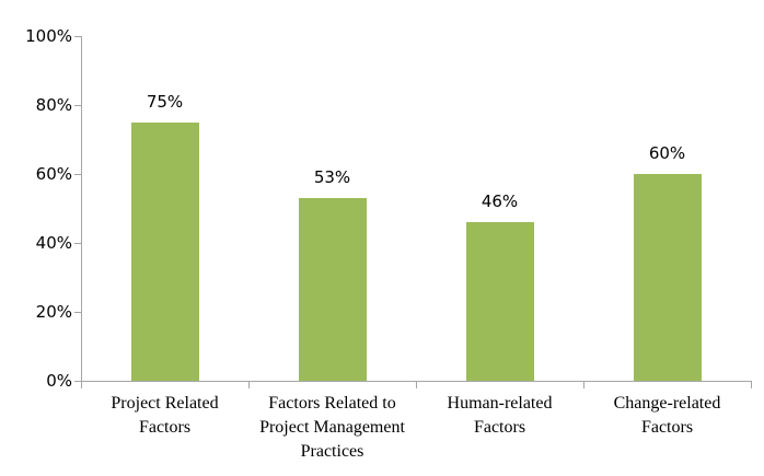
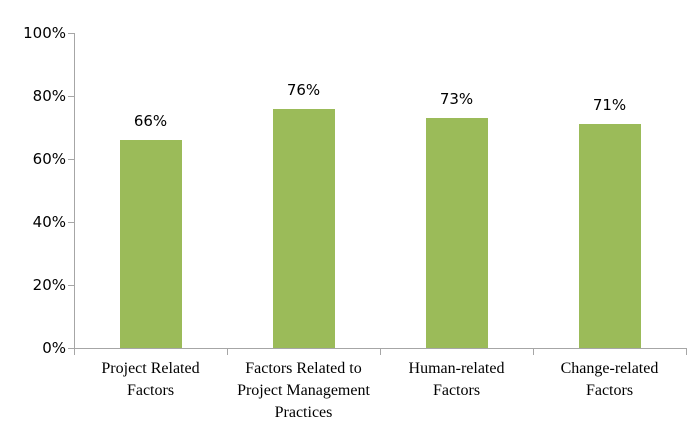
Project Related Factors: 75% -> 66%
Factors Related to Project Management Practices: 53% -> 76%
Human-related Factors: 46% -> 73%
Change-related Factors: 60% -> 71%
